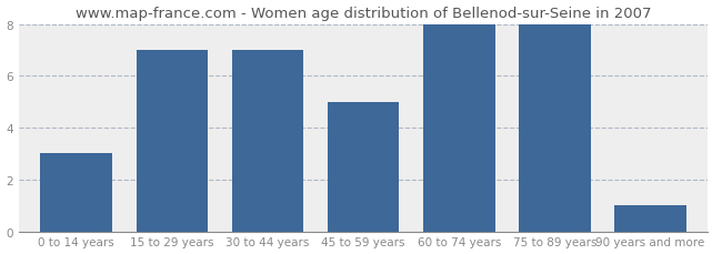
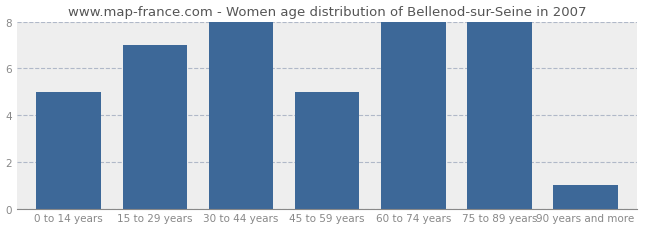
0 to 14 years: 3 -> 5
30 to 44 years: 7 -> 8
